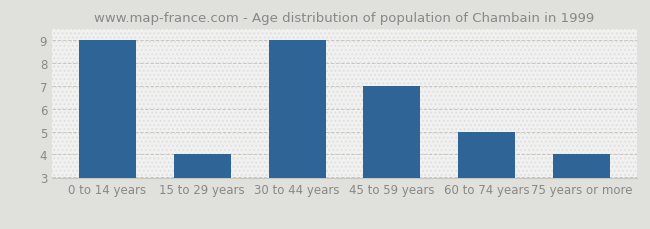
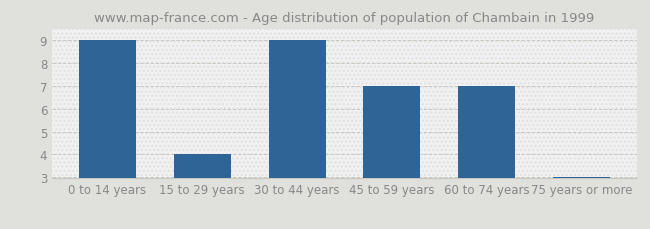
60 to 74 years: 5 -> 7
75 years or more: 4 -> 3
